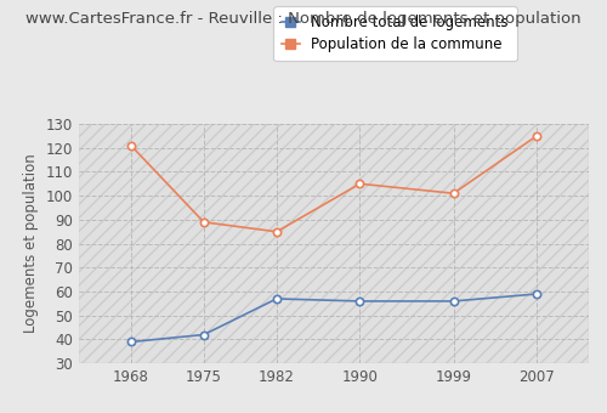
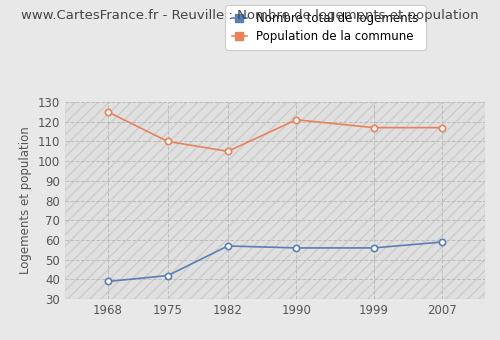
Population de la commune/1968: 121 -> 125
Population de la commune/1975: 89 -> 110
Population de la commune/1982: 85 -> 105
Population de la commune/1990: 105 -> 121
Population de la commune/1999: 101 -> 117
Population de la commune/2007: 125 -> 117
